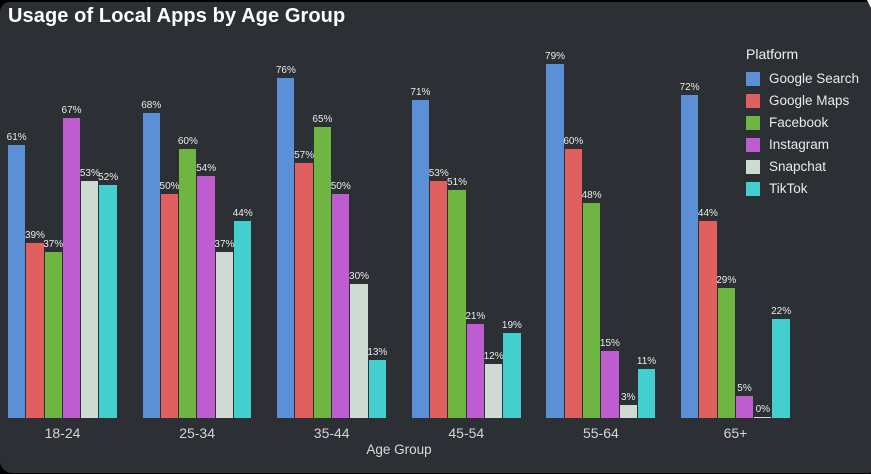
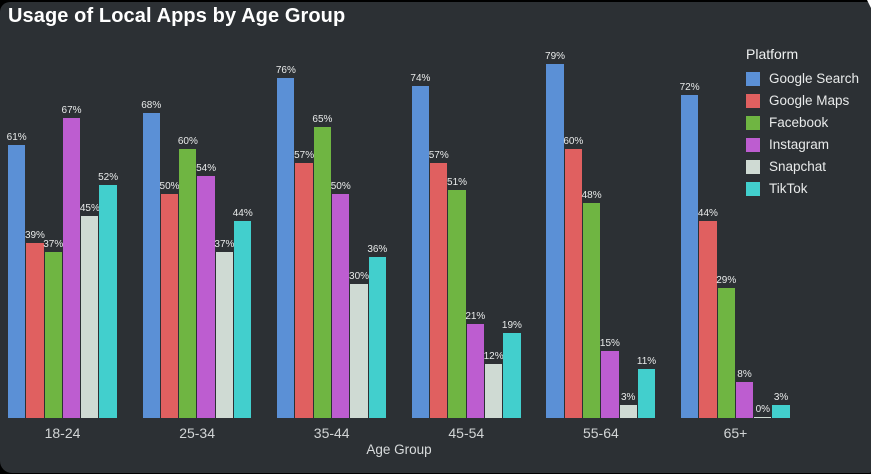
Snapchat/18-24: 53% -> 45%
TikTok/35-44: 13% -> 36%
Google Search/45-54: 71% -> 74%
Google Maps/45-54: 53% -> 57%
Instagram/65+: 5% -> 8%
TikTok/65+: 22% -> 3%
